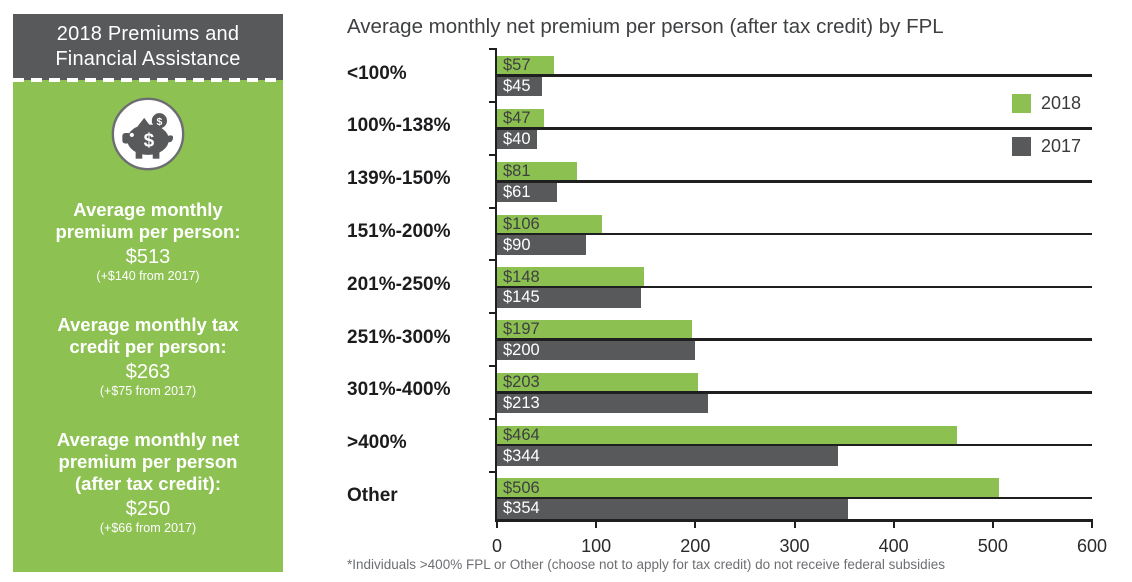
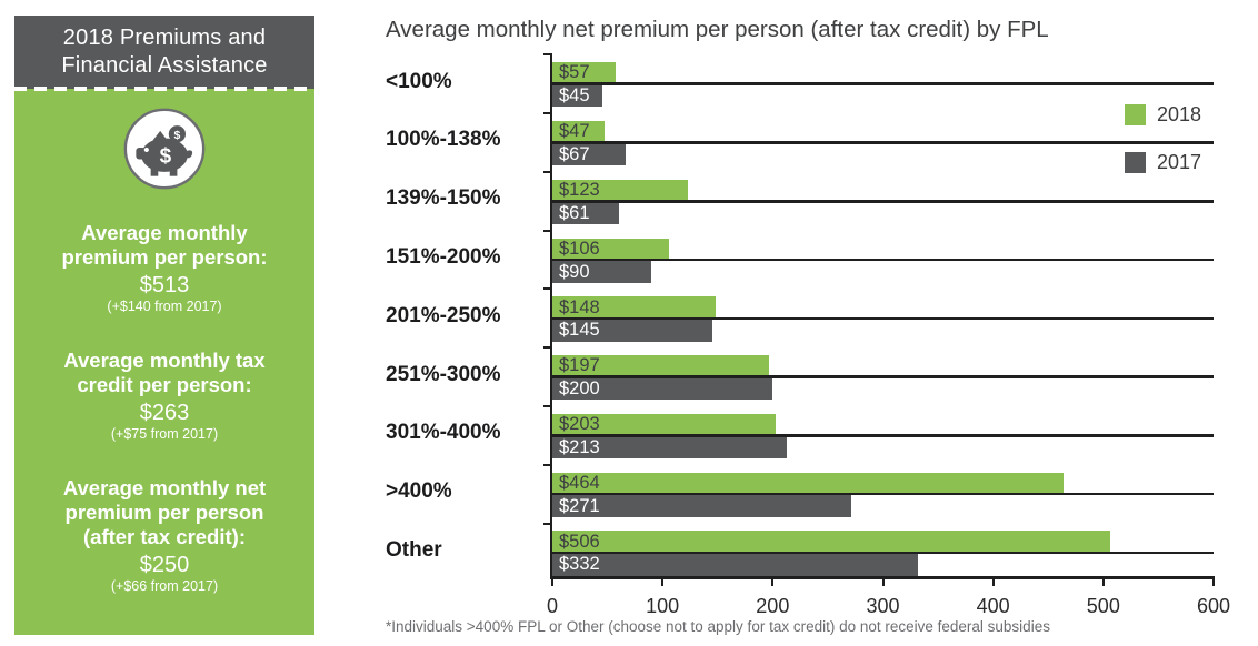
2017/100%-138%: $40 -> $67
2018/139%-150%: $81 -> $123
2017/>400%: $344 -> $271
2017/Other: $354 -> $332
